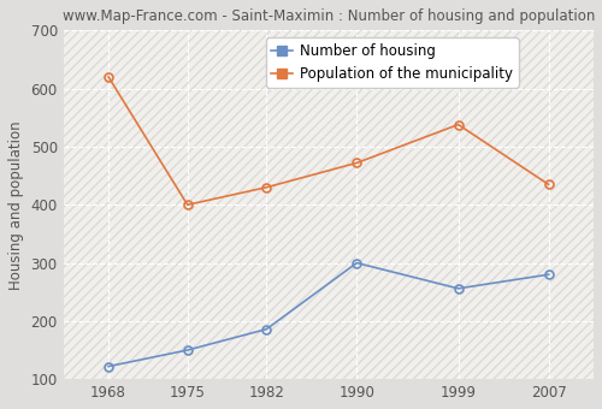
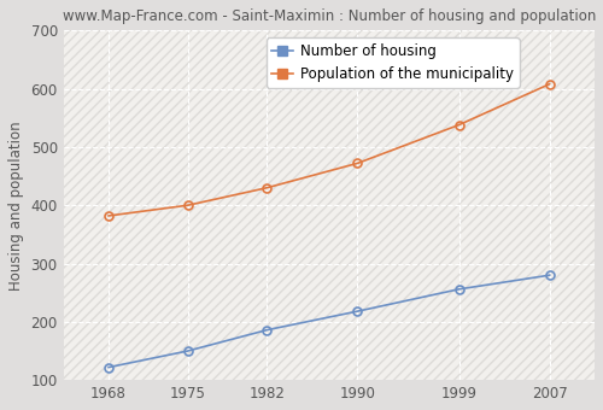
Population of the municipality/1968: 620 -> 382
Number of housing/1990: 300 -> 218
Population of the municipality/2007: 435 -> 608
